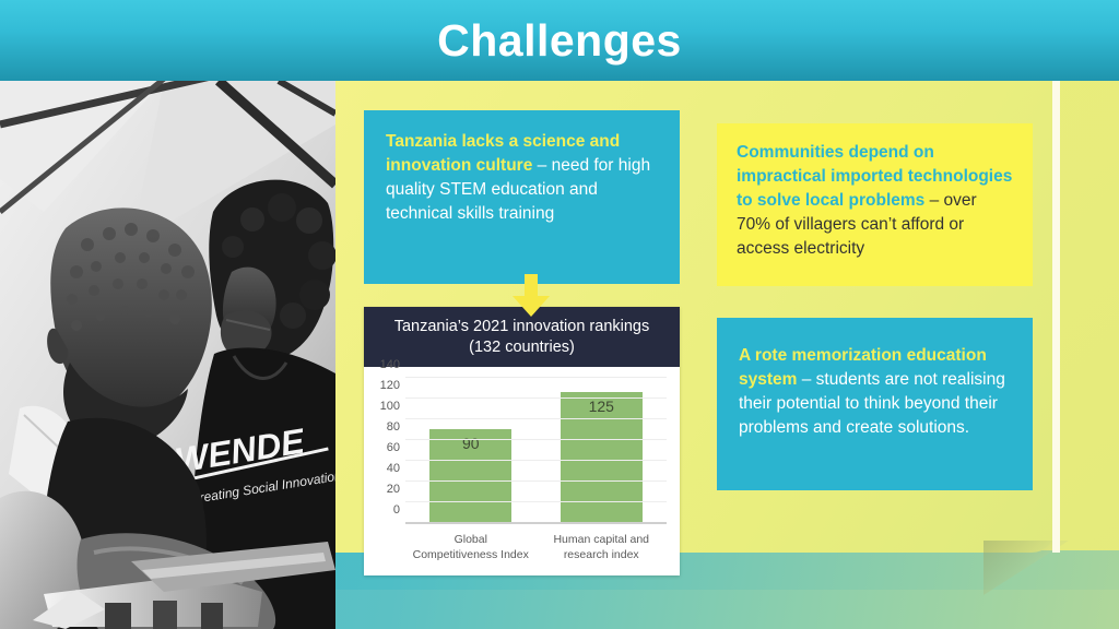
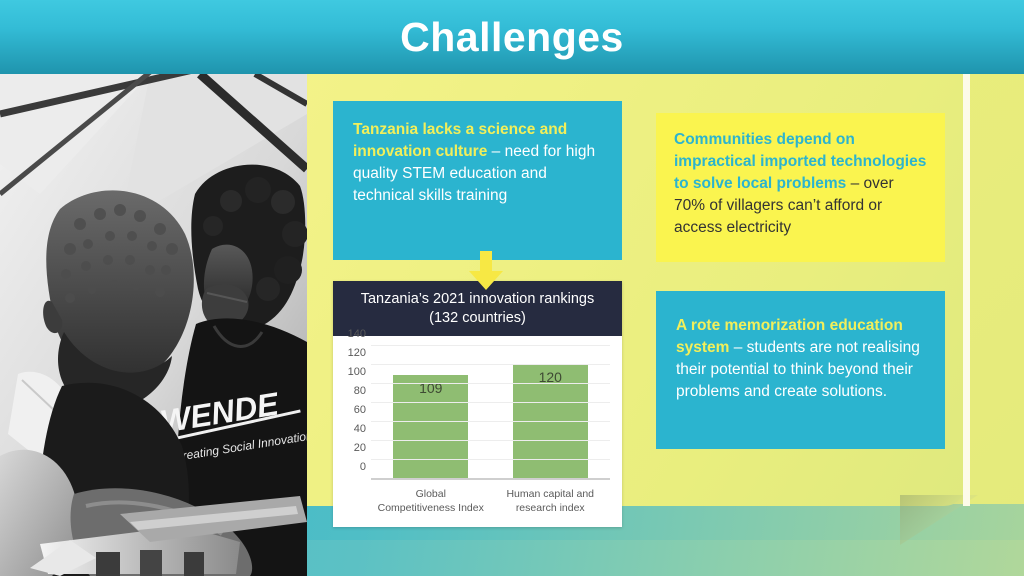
Global Competitiveness Index: 90 -> 109
Human capital and research index: 125 -> 120
